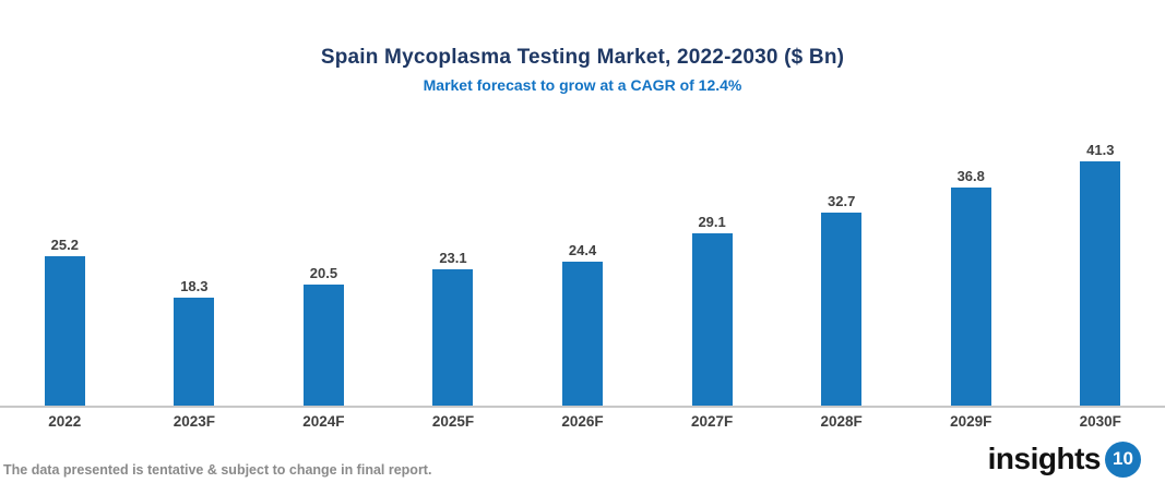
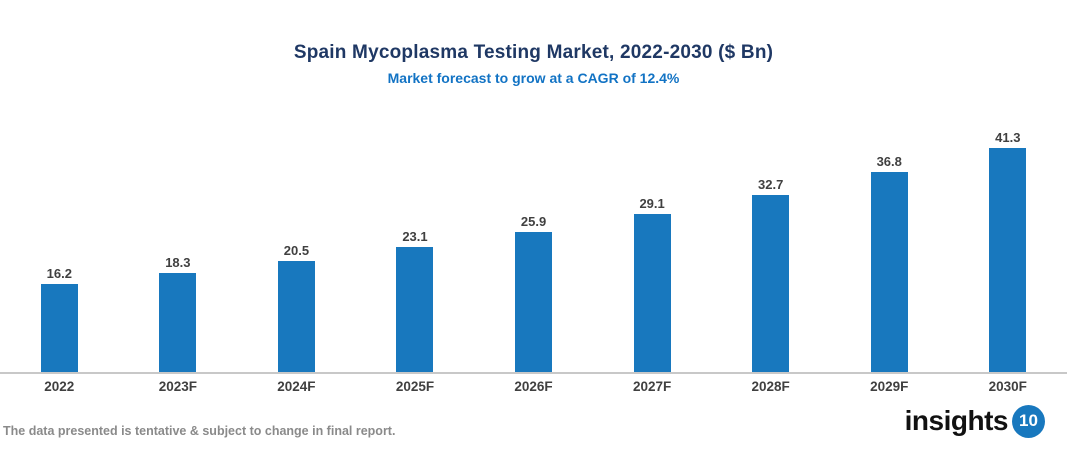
2022: 25.2 -> 16.2
2026F: 24.4 -> 25.9
